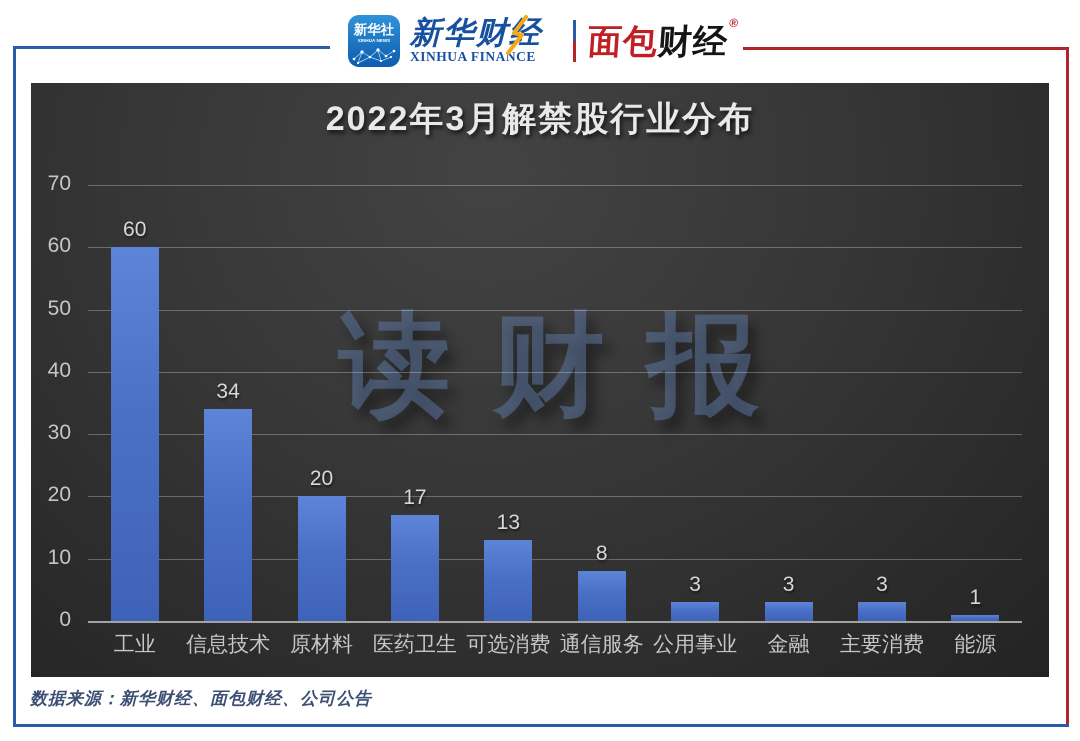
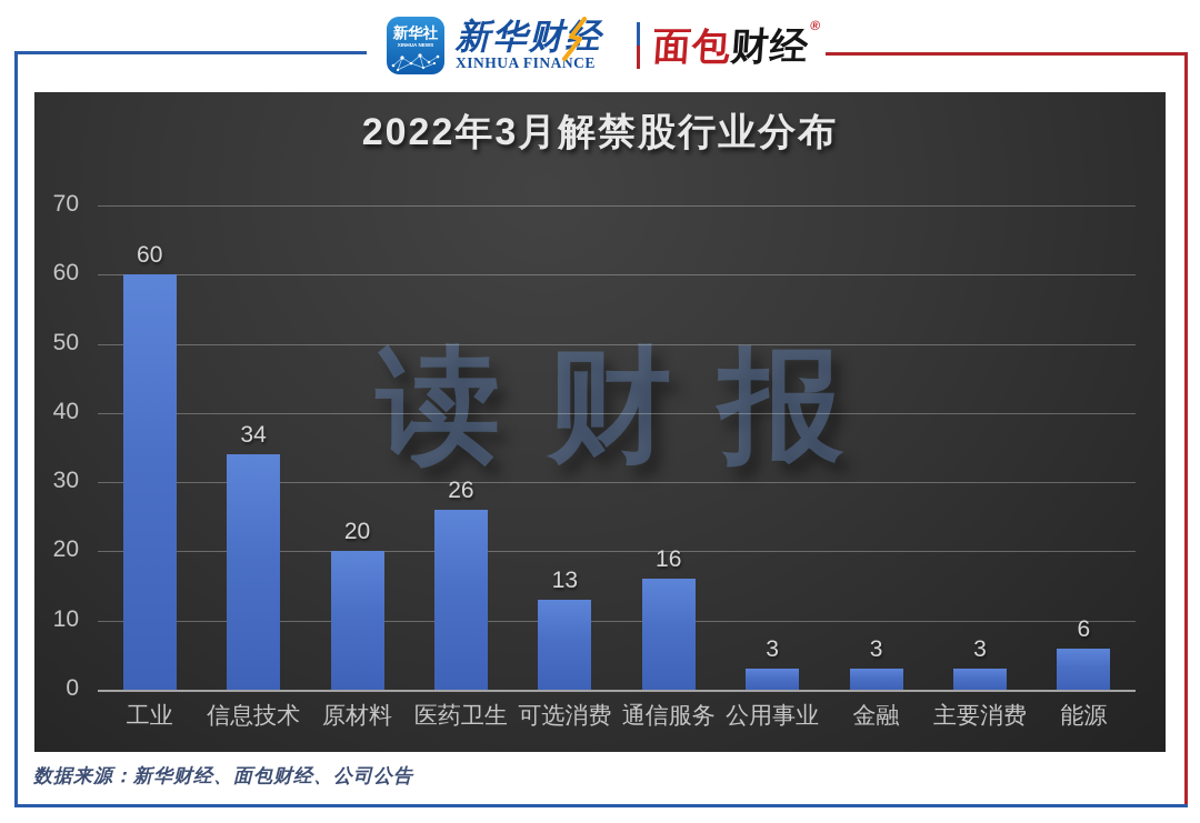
医药卫生: 17 -> 26
通信服务: 8 -> 16
能源: 1 -> 6
